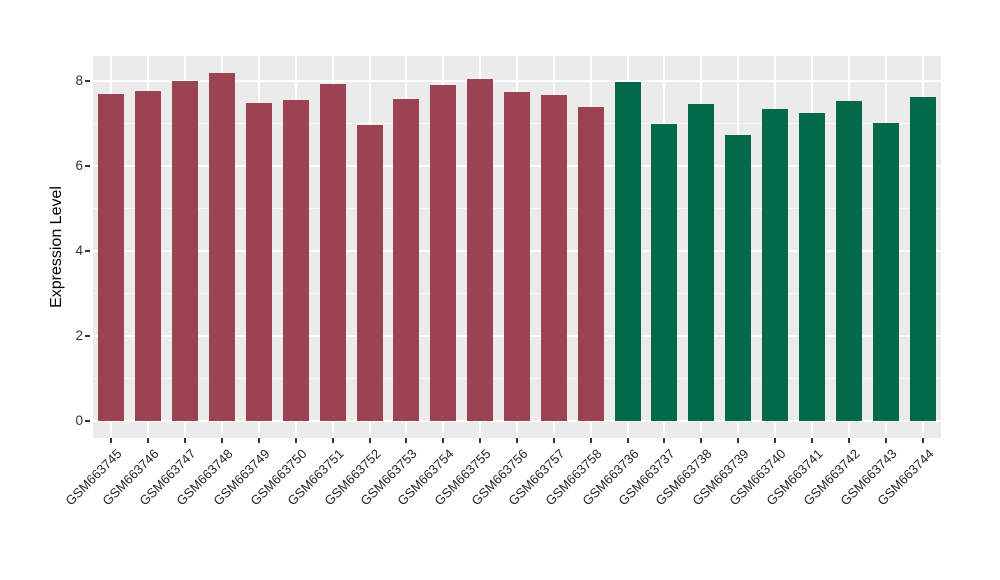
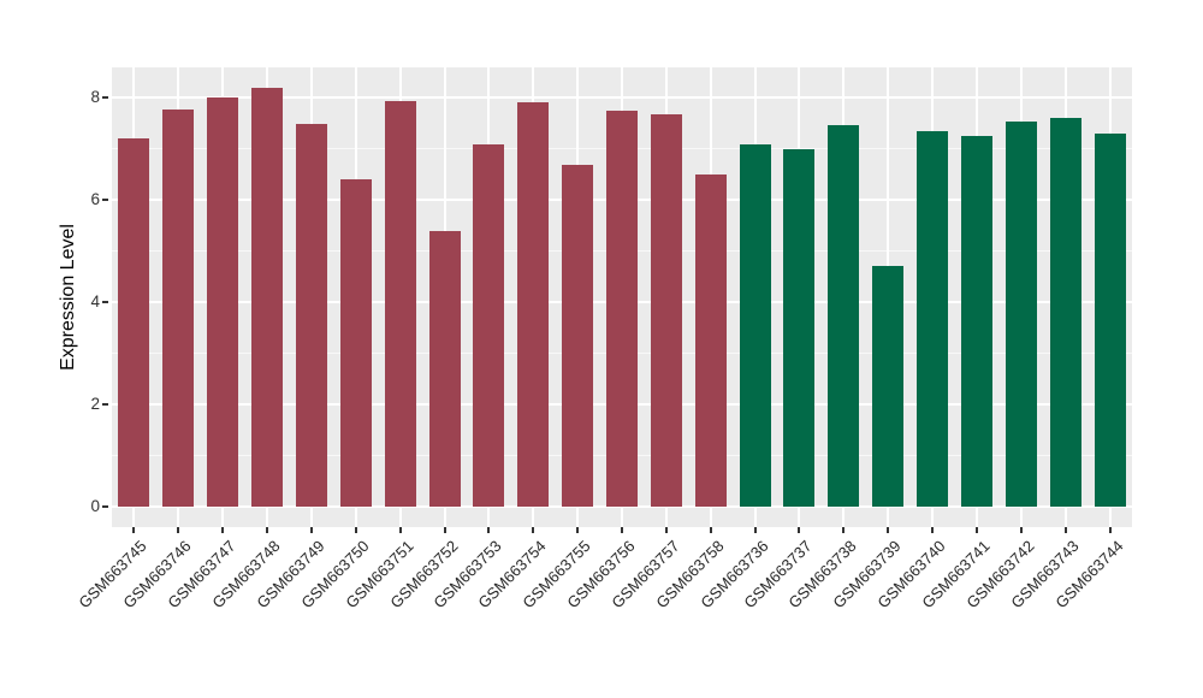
GSM663745: 7.7 -> 7.2
GSM663750: 7.6 -> 6.4
GSM663752: 7.0 -> 5.4
GSM663753: 7.6 -> 7.1
GSM663755: 8.1 -> 6.7
GSM663758: 7.4 -> 6.5
GSM663736: 8.0 -> 7.1
GSM663739: 6.7 -> 4.7
GSM663743: 7.0 -> 7.6
GSM663744: 7.6 -> 7.3
